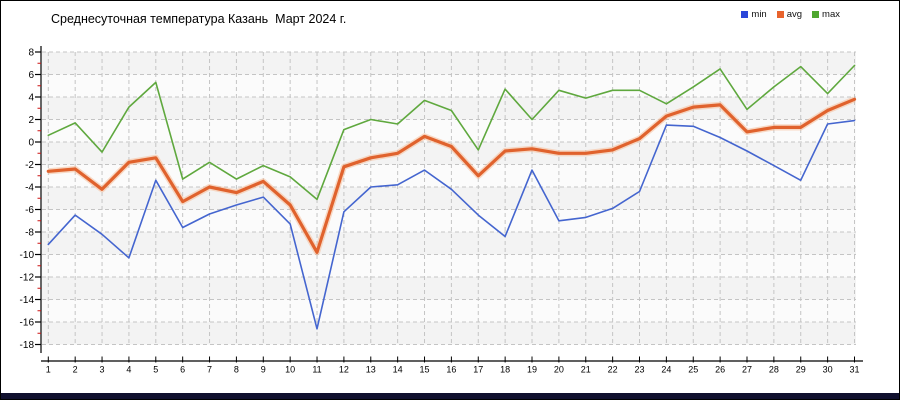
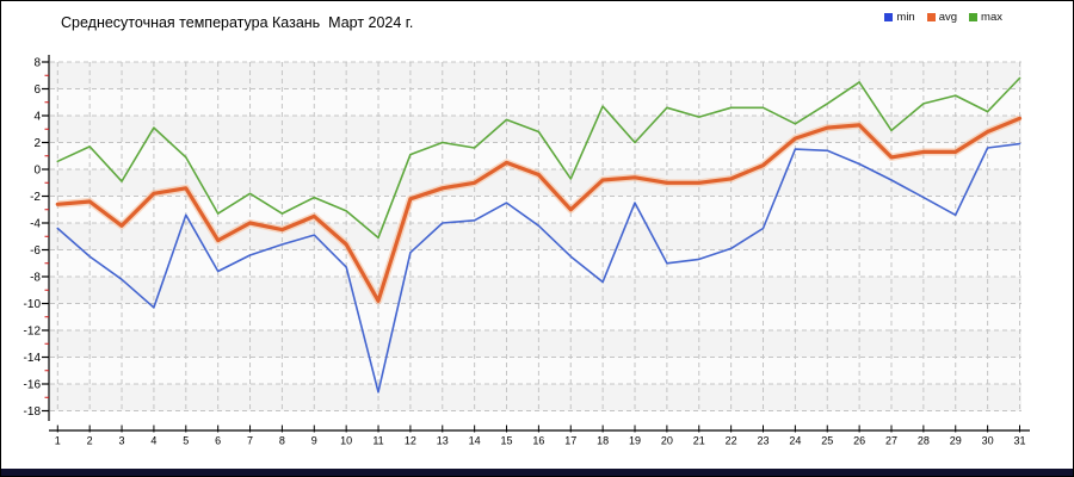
min/1: -9.1 -> -4.4
max/5: 5.3 -> 0.9
max/29: 6.7 -> 5.5
